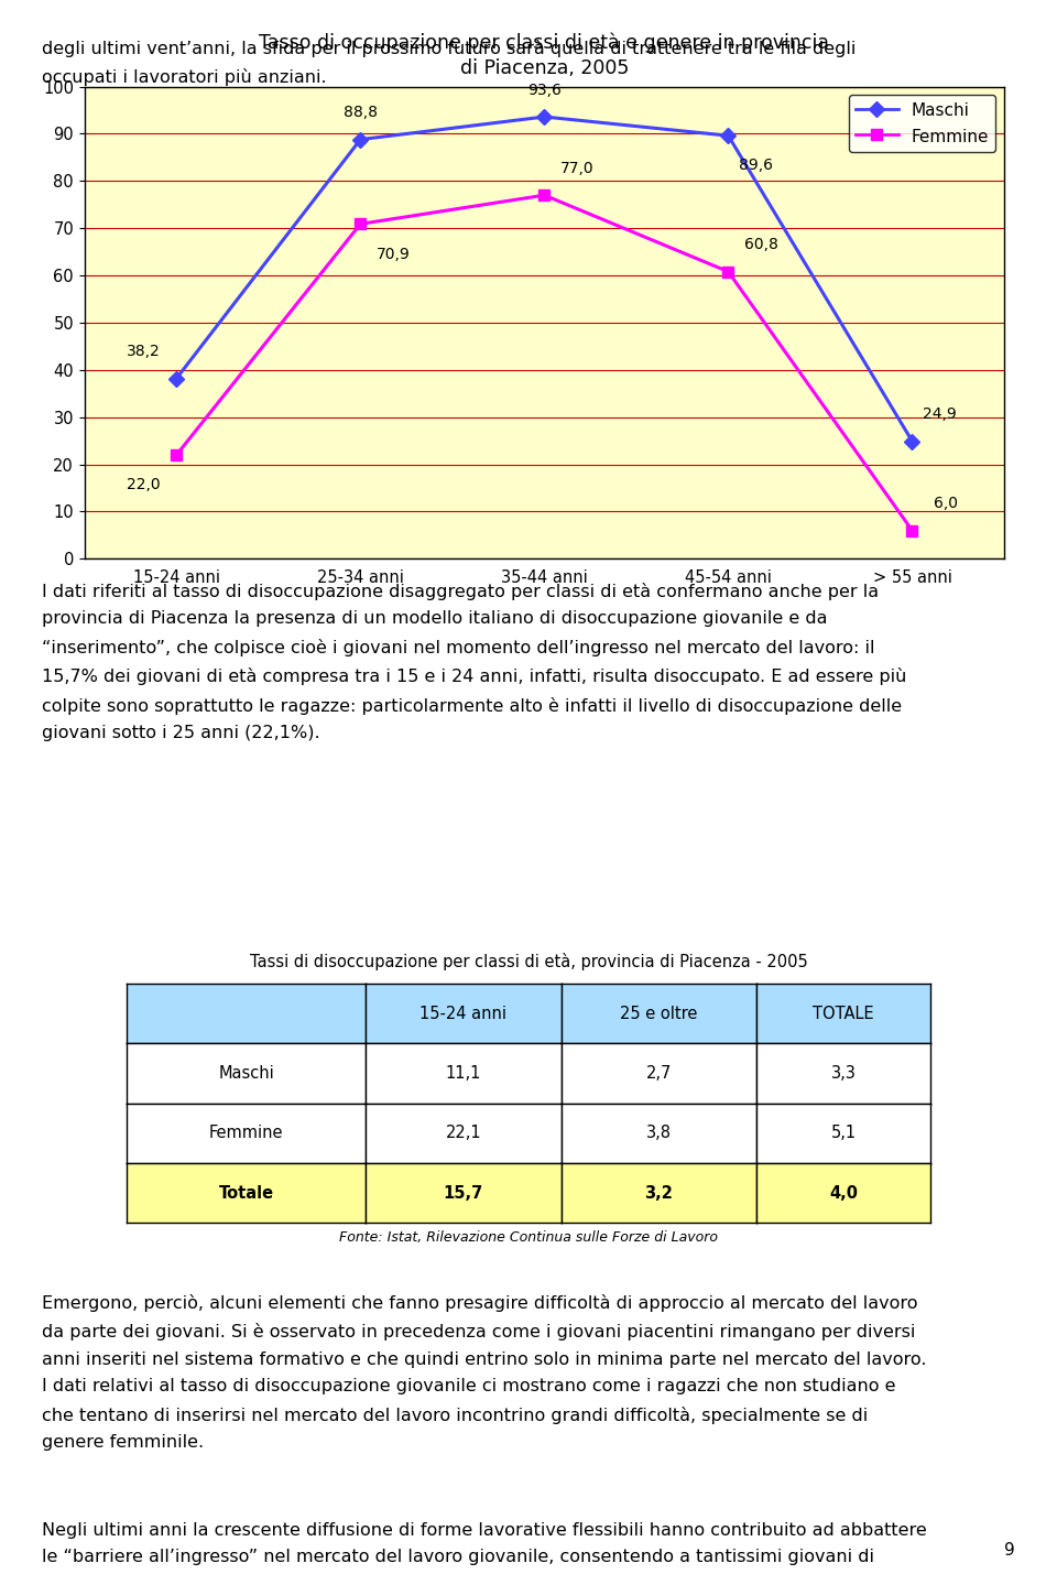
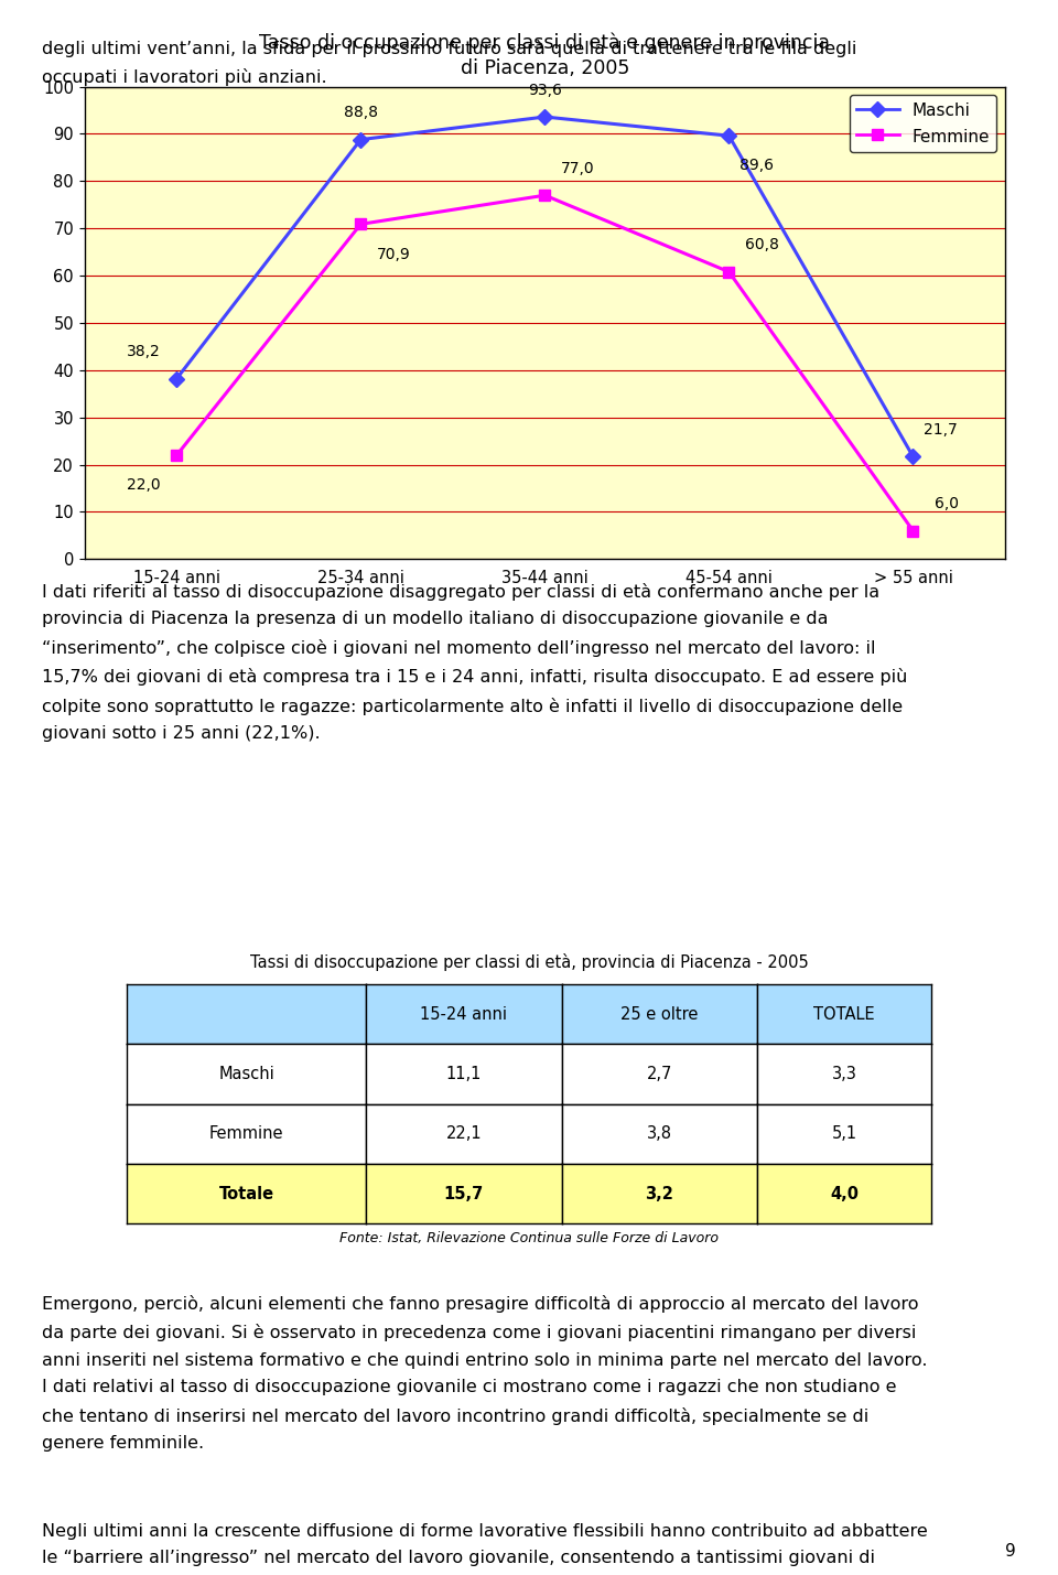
Maschi/> 55 anni: 24,9 -> 21,7
